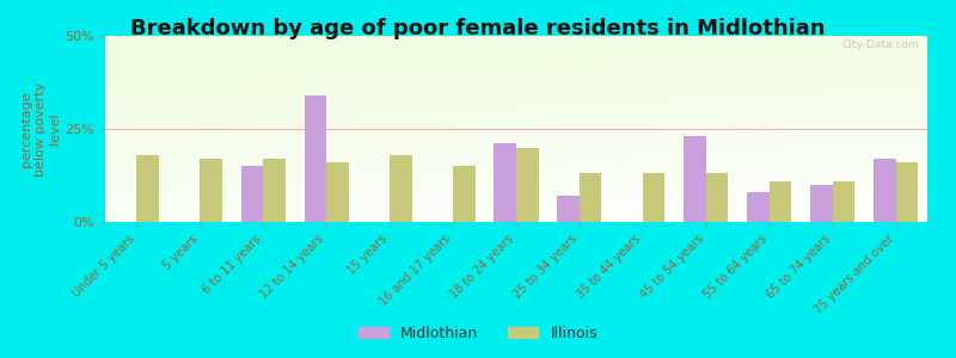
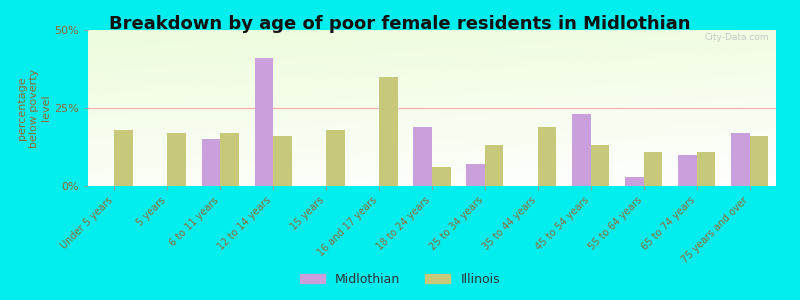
Midlothian/12 to 14 years: 34% -> 41%
Illinois/16 and 17 years: 15% -> 35%
Midlothian/18 to 24 years: 21% -> 19%
Illinois/18 to 24 years: 20% -> 6%
Illinois/35 to 44 years: 13% -> 19%
Midlothian/55 to 64 years: 8% -> 3%
